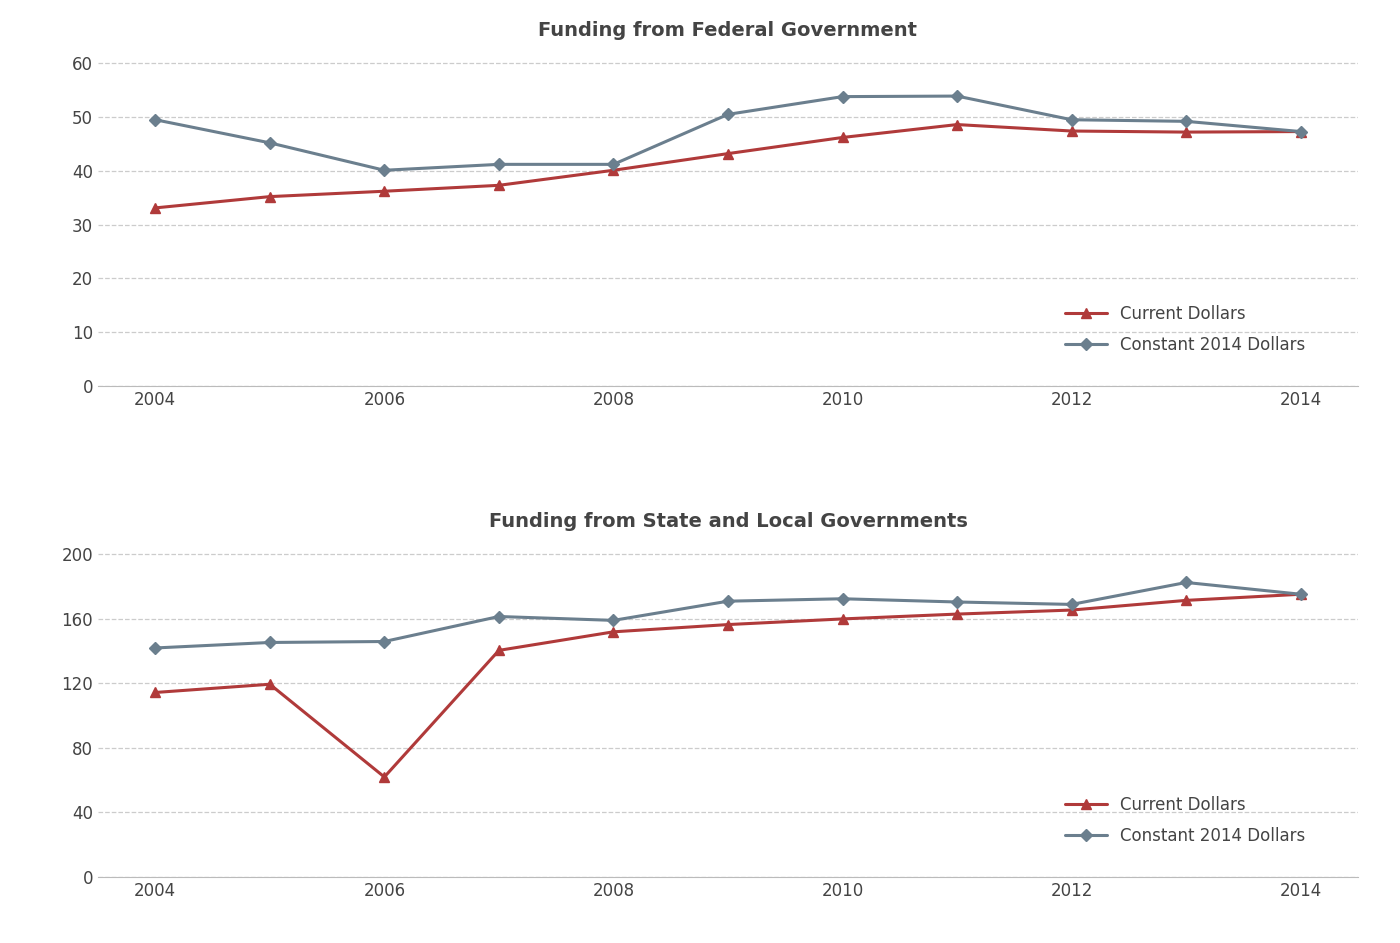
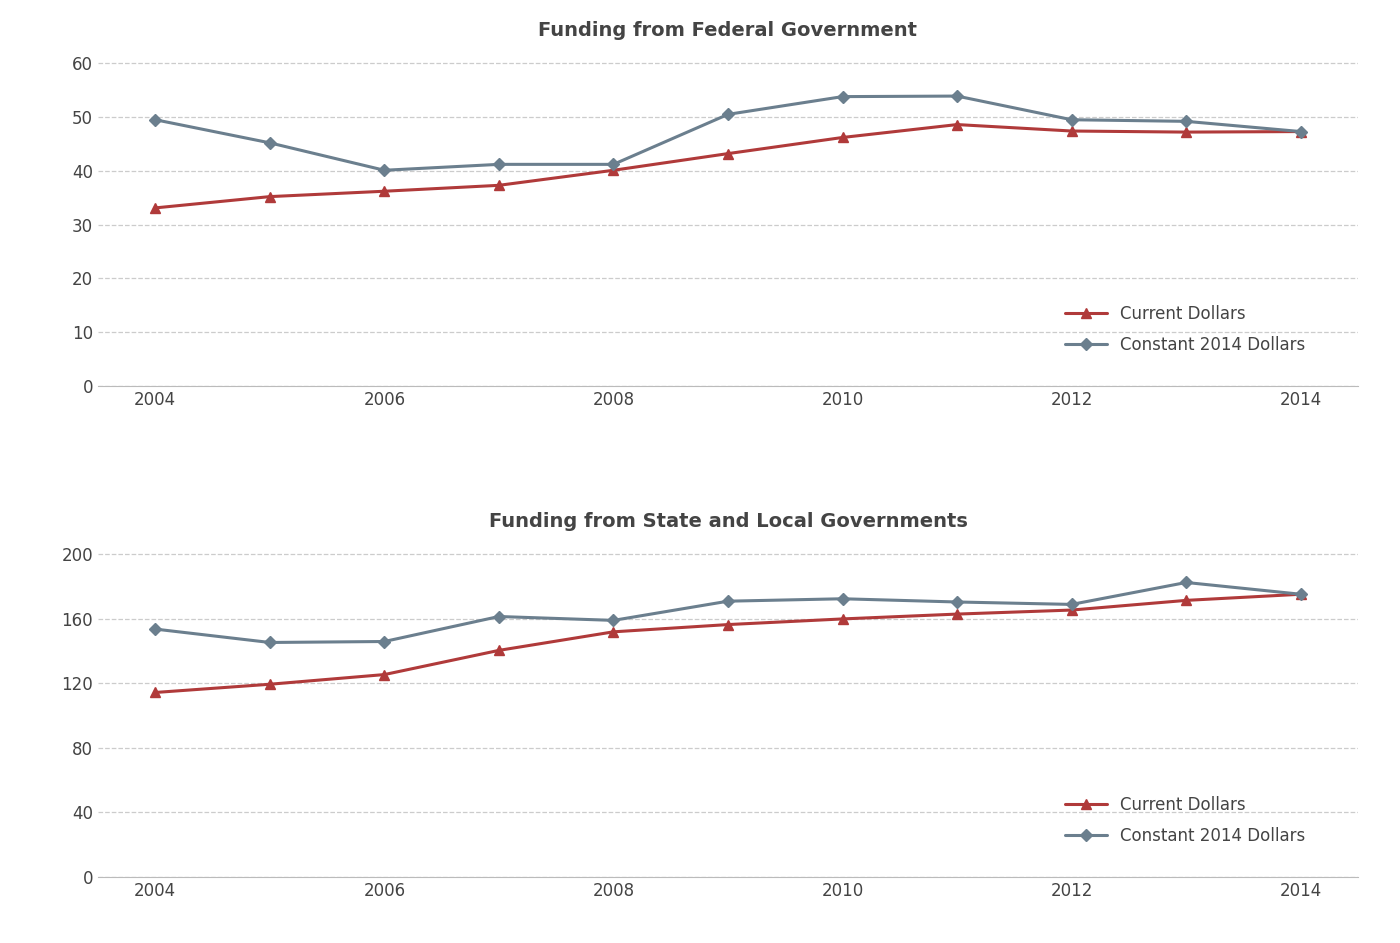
Funding from State and Local Governments/Constant 2014 Dollars/2004: 142 -> 154
Funding from State and Local Governments/Current Dollars/2006: 62 -> 126
